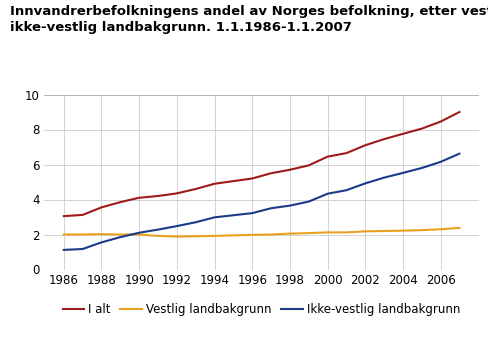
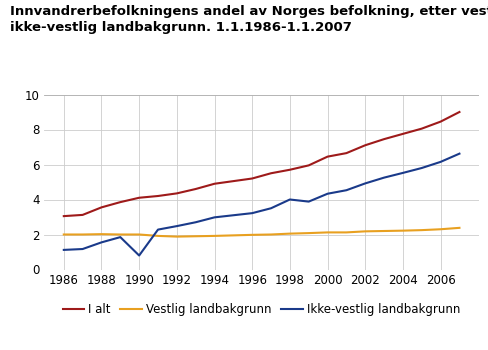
Ikke-vestlig landbakgrunn/1990: 2.1 -> 0.8
Ikke-vestlig landbakgrunn/1998: 3.6 -> 4.0
